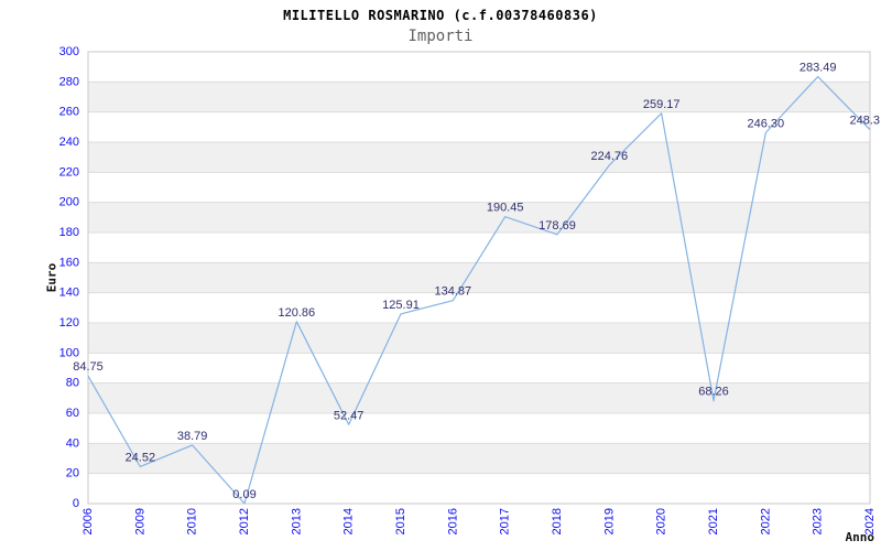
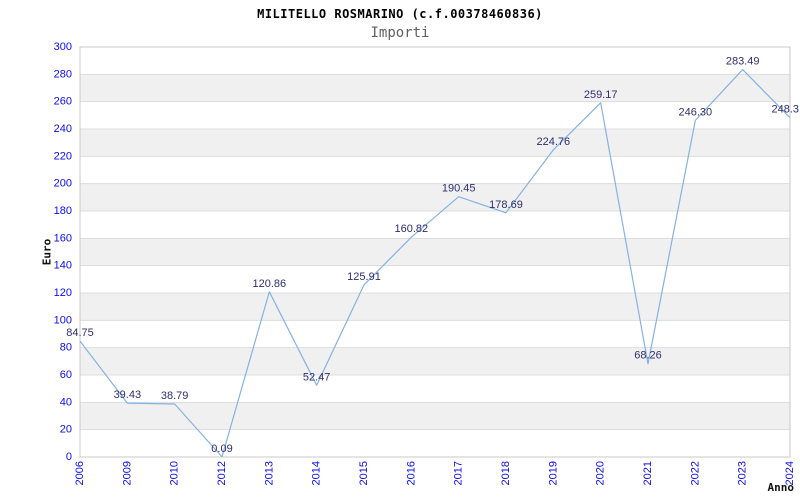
2009: 24.52 -> 39.43
2016: 134.87 -> 160.82
